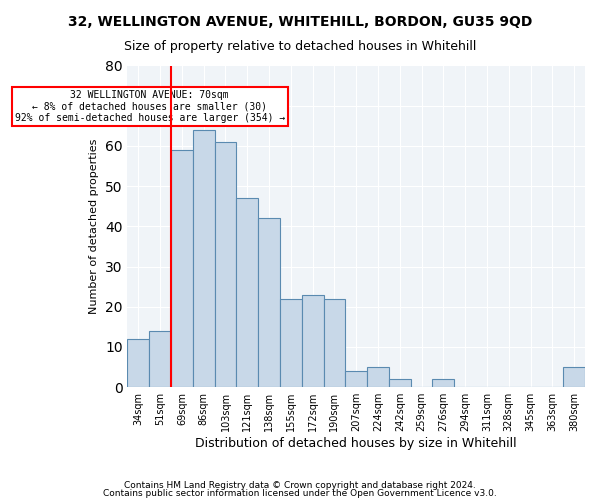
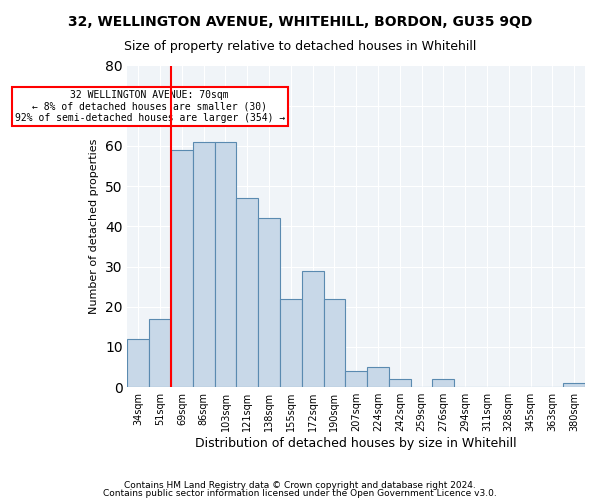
51sqm: 14 -> 17
86sqm: 64 -> 61
172sqm: 23 -> 29
380sqm: 5 -> 1
